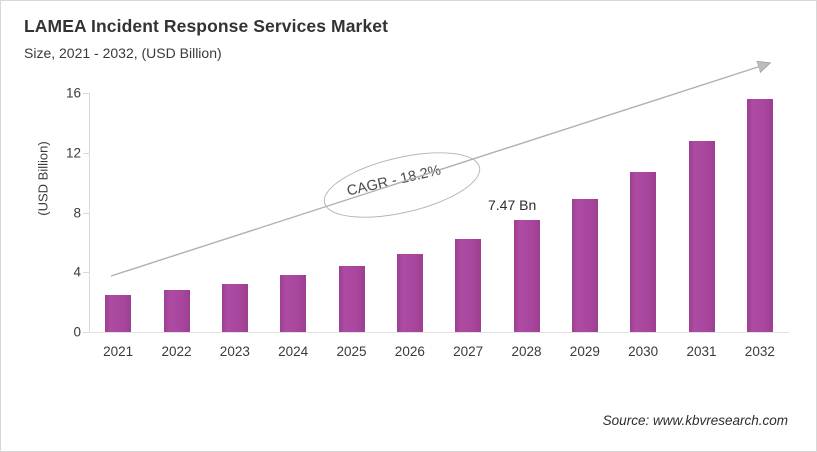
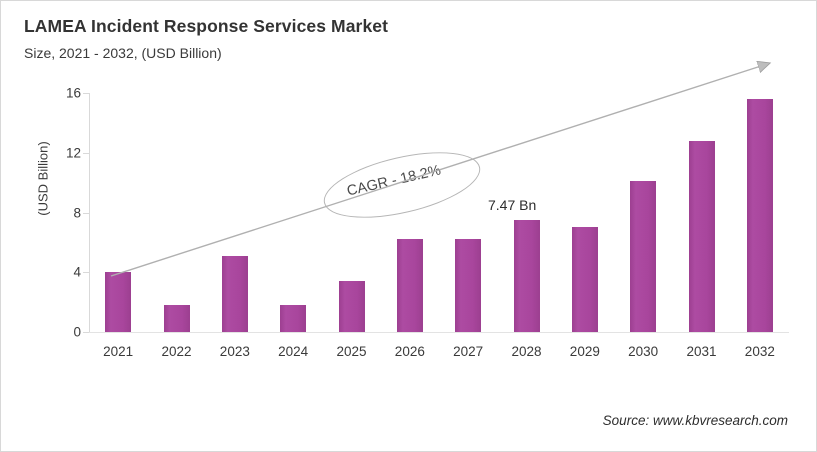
2021: 2.5 -> 4.0
2022: 2.8 -> 1.8
2023: 3.2 -> 5.1
2024: 3.9 -> 1.8
2025: 4.5 -> 3.4
2026: 5.2 -> 6.2
2029: 8.9 -> 7.0
2030: 10.7 -> 10.1
